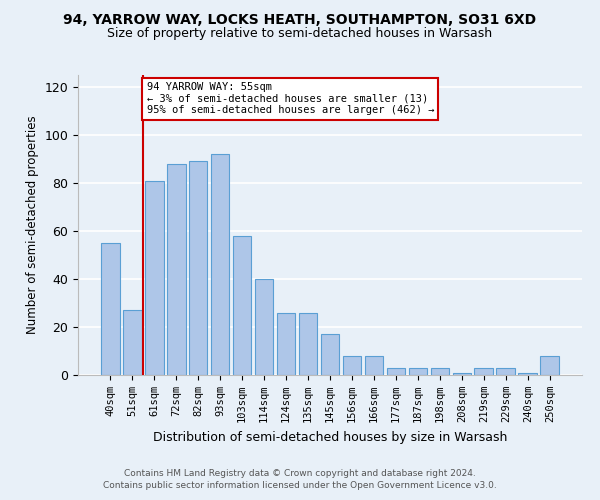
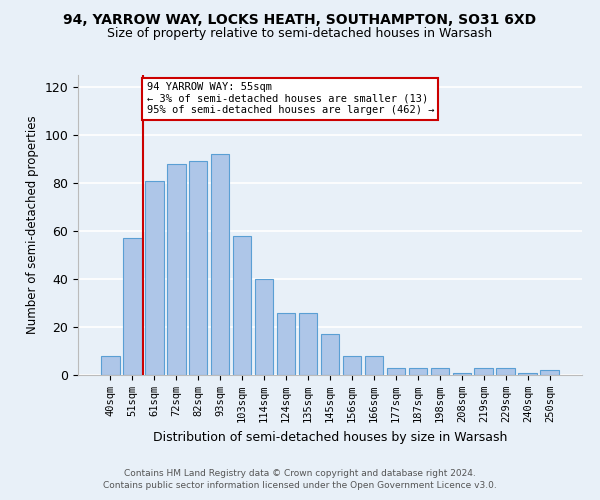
40sqm: 55 -> 8
51sqm: 27 -> 57
250sqm: 8 -> 2
